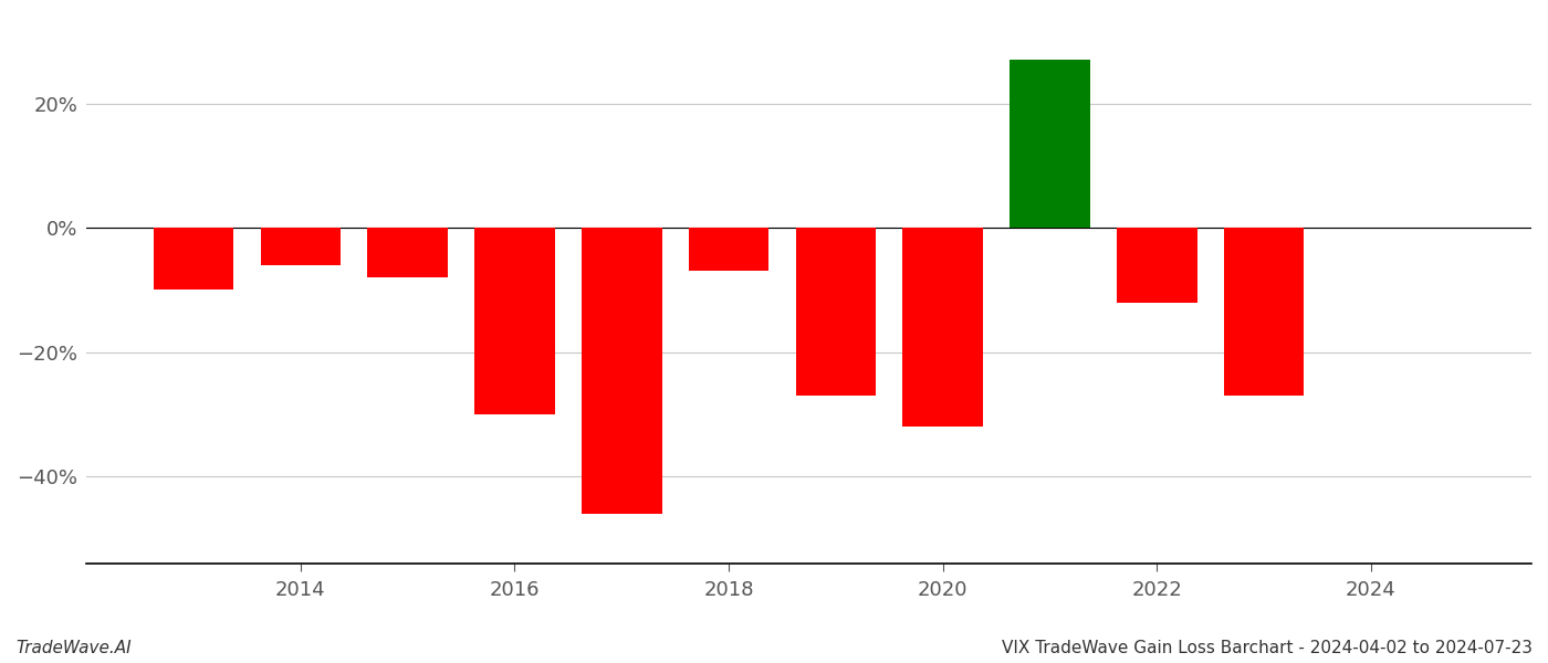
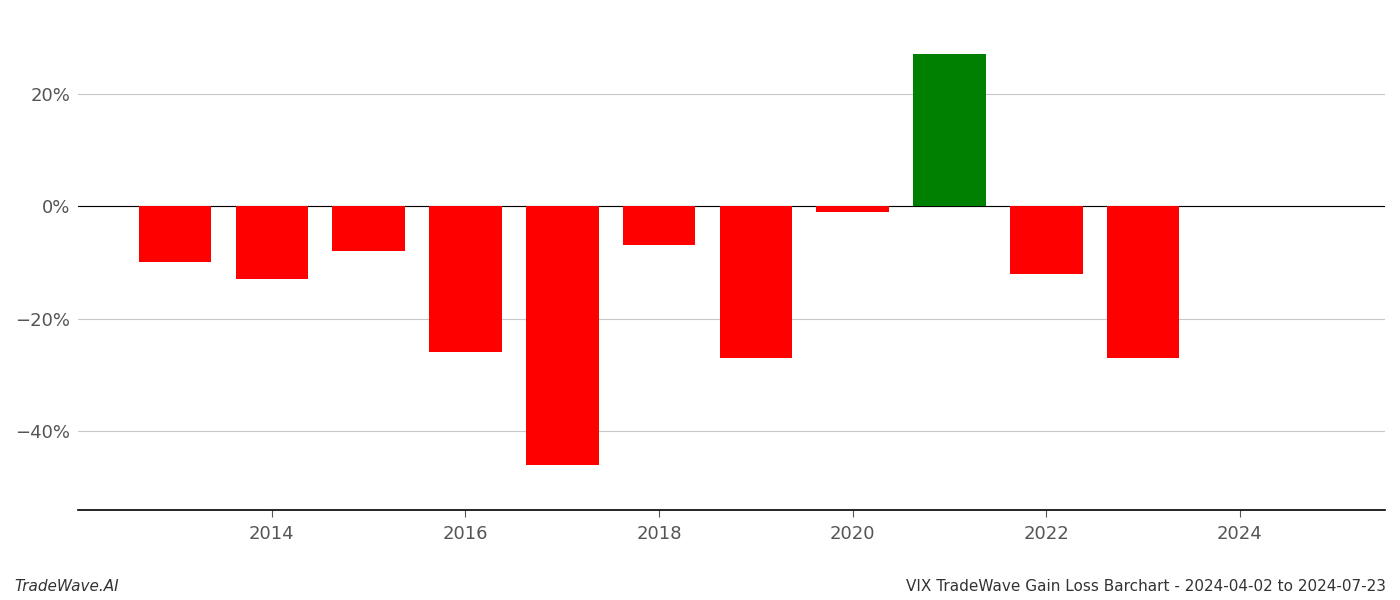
2014: -6% -> -13%
2016: -30% -> -26%
2020: -32% -> -1%
